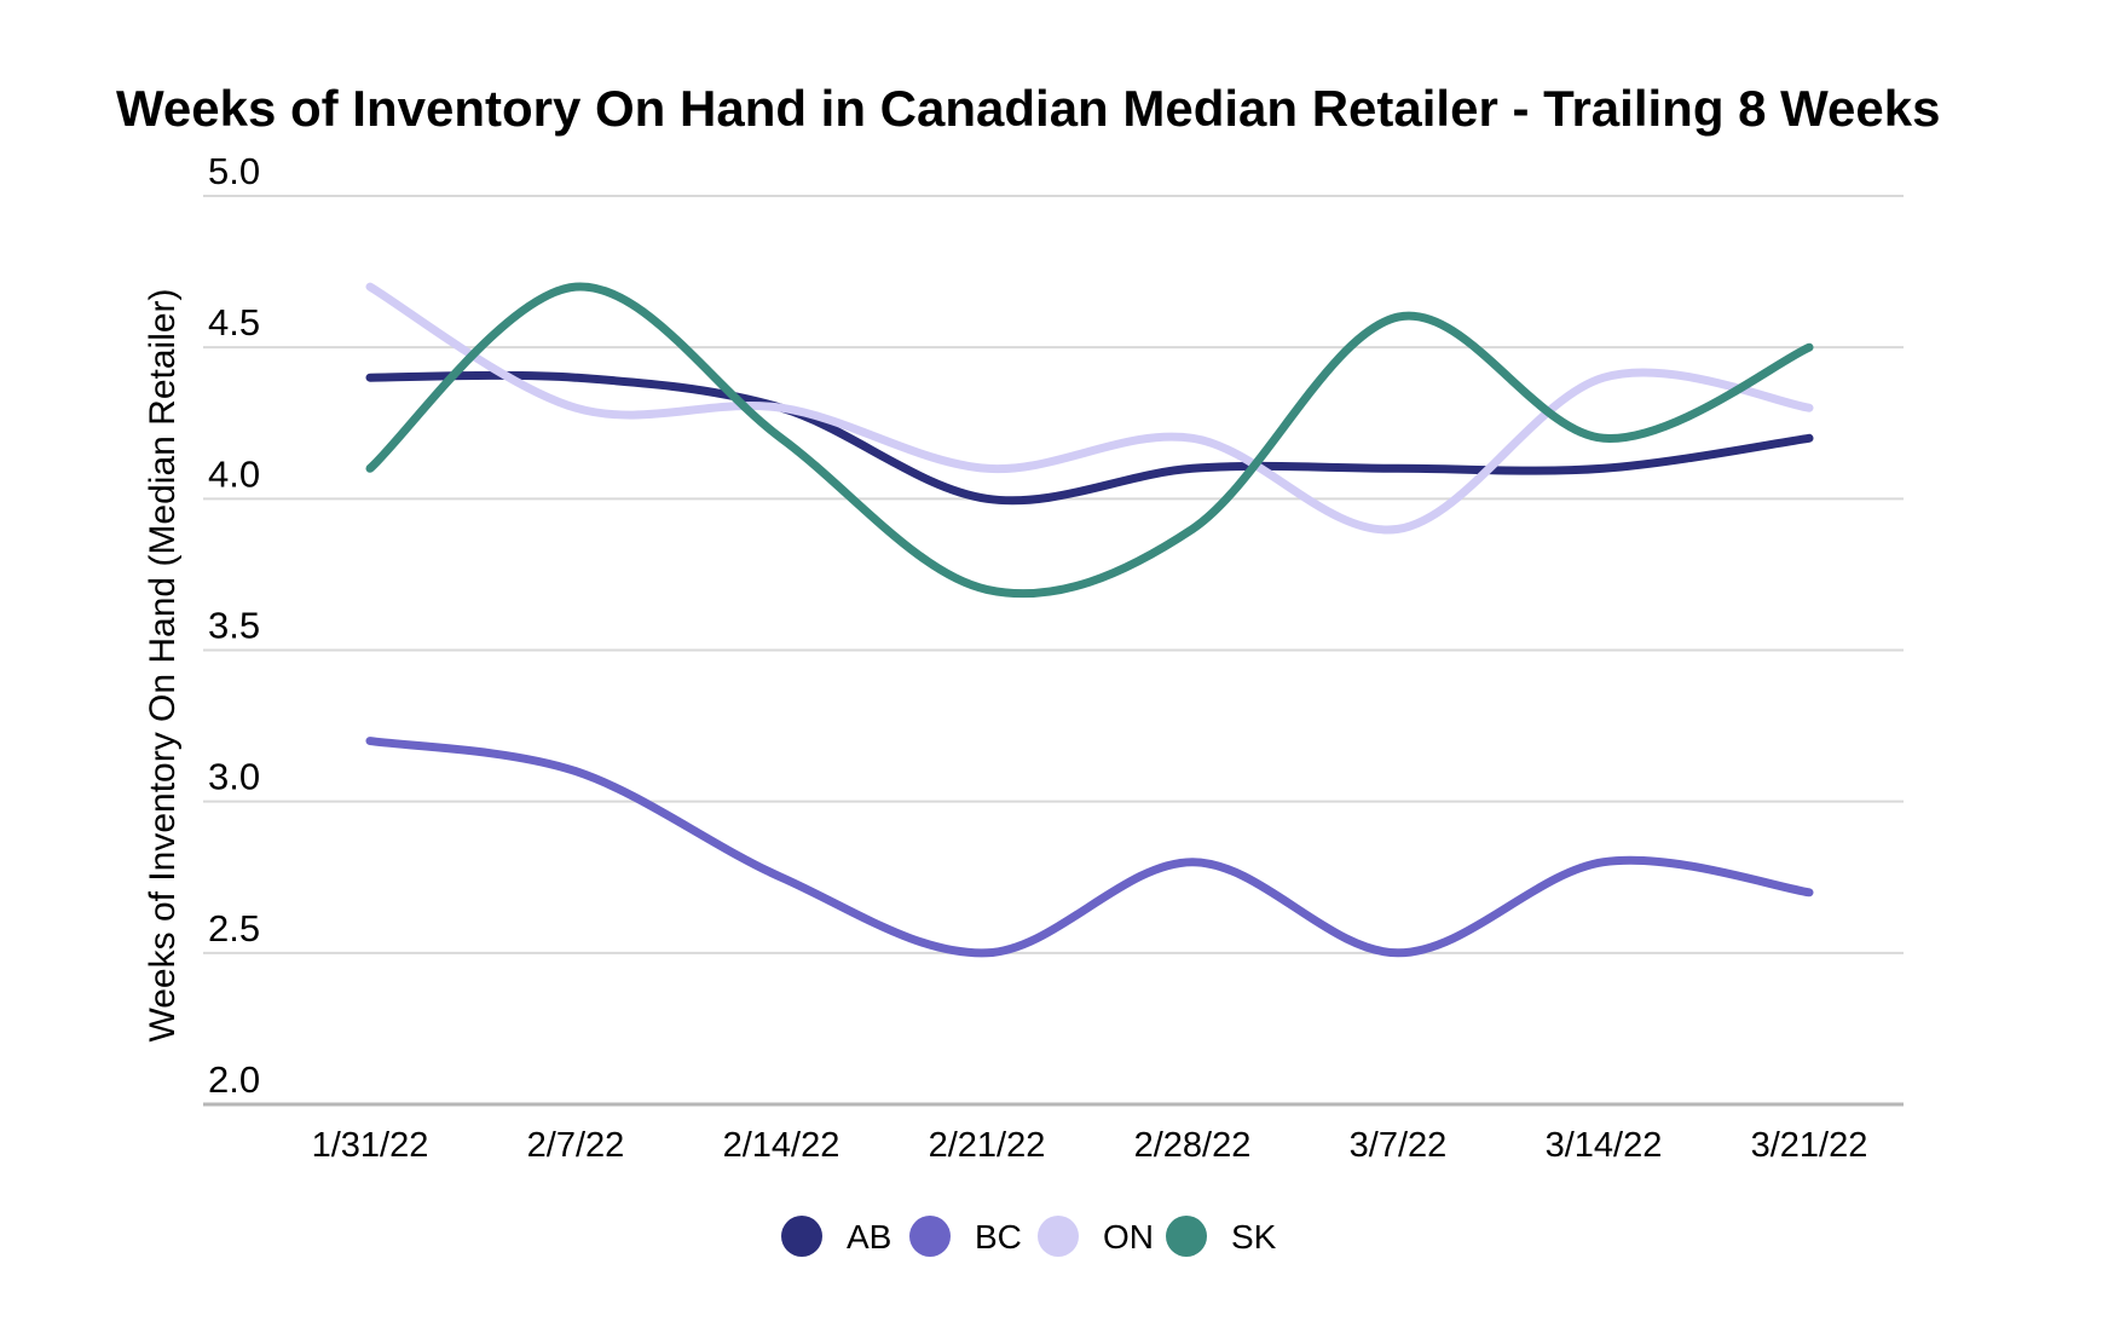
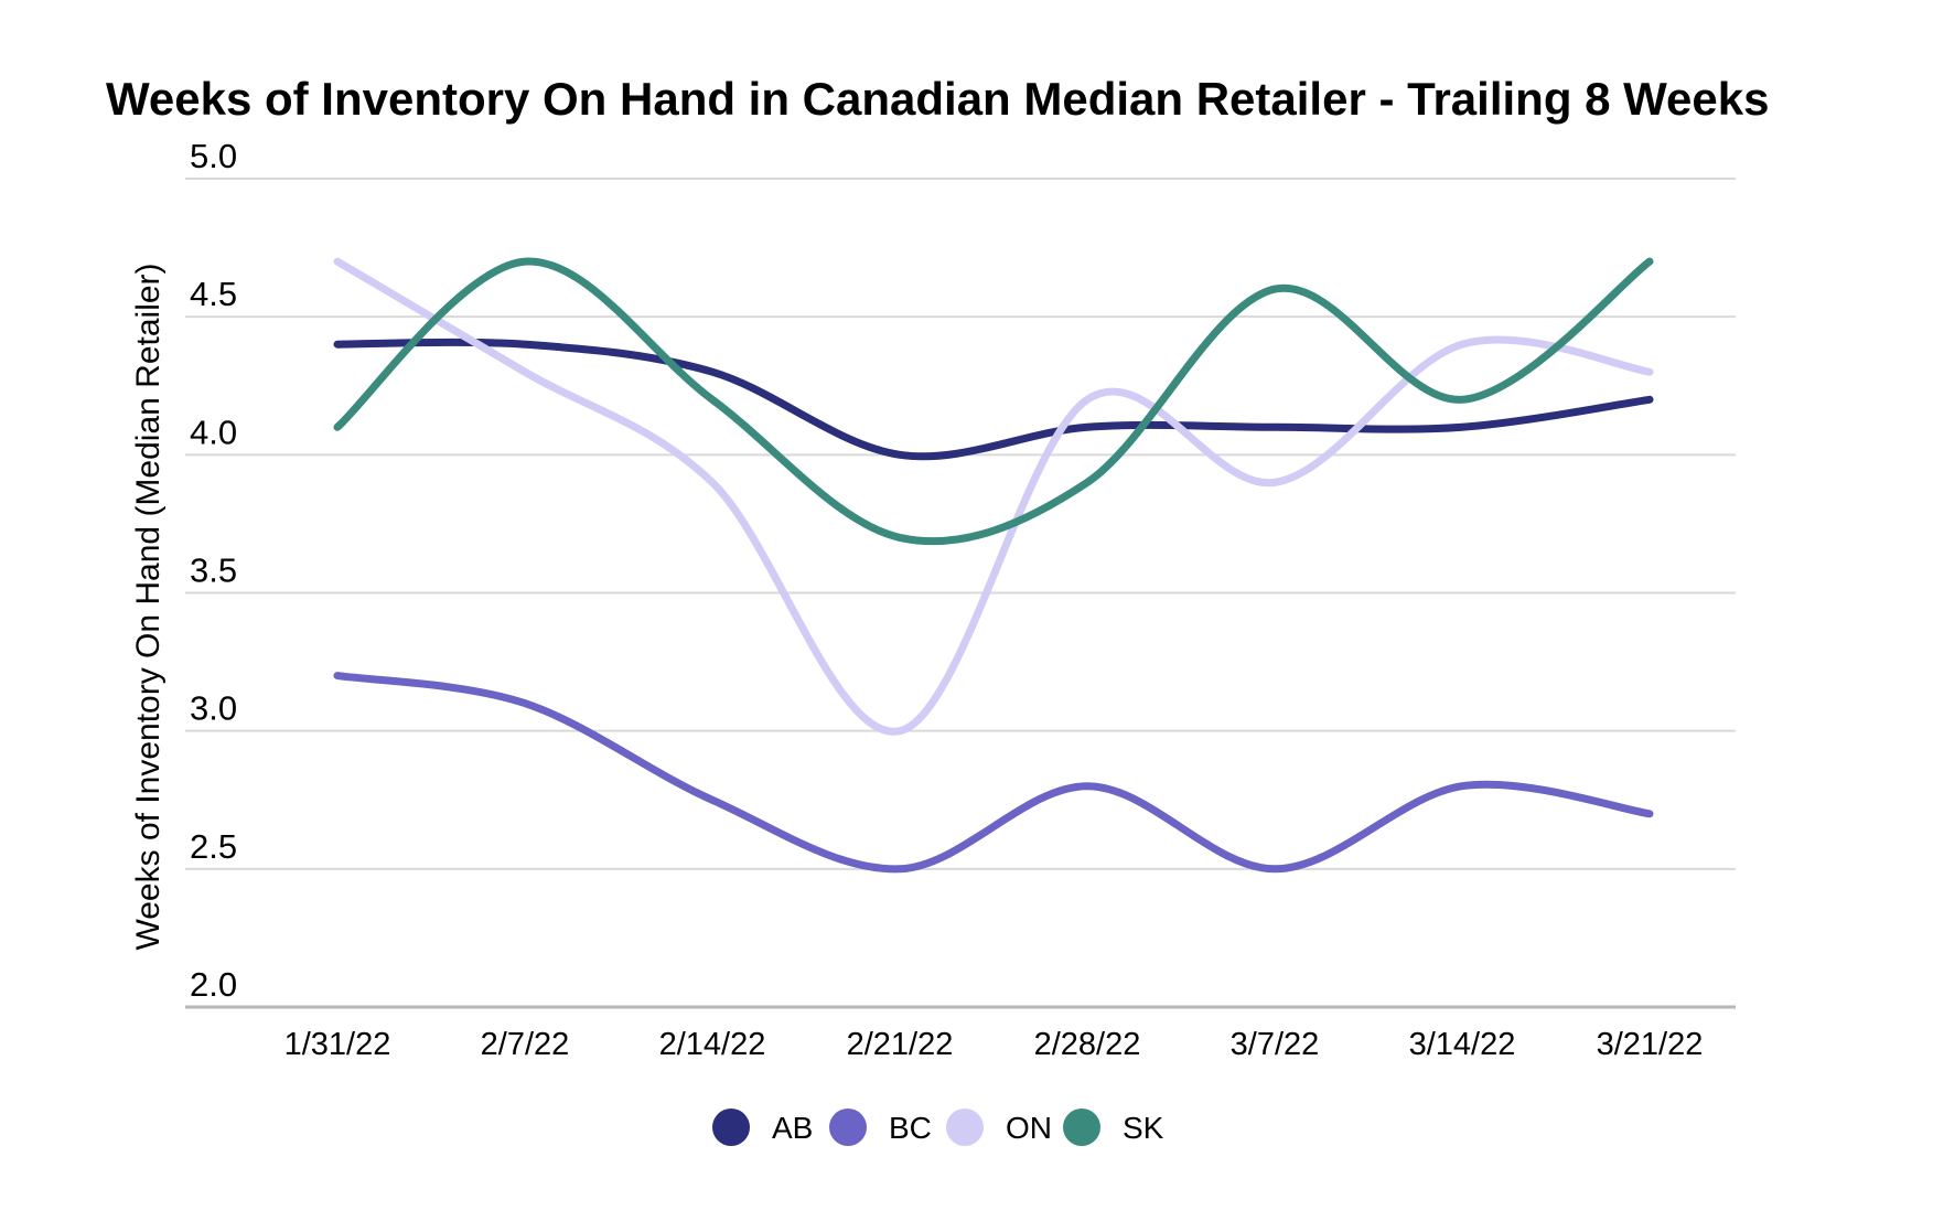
ON/2/14/22: 4.3 -> 3.9
ON/2/21/22: 4.1 -> 3.0
SK/3/21/22: 4.5 -> 4.7
